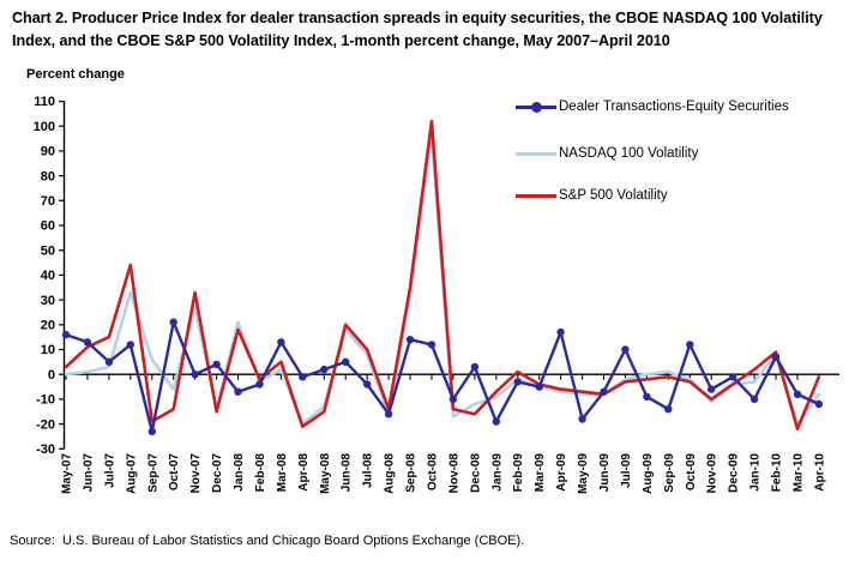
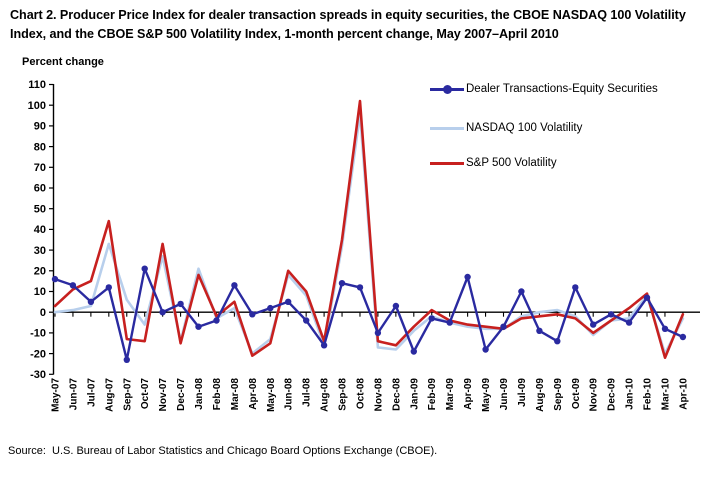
S&P 500 Volatility/Sep-07: -19 -> -13
NASDAQ 100 Volatility/Dec-08: -12 -> -18
Dealer Transactions-Equity Securities/Jan-10: -10 -> -5
NASDAQ 100 Volatility/Apr-10: -8 -> -3
